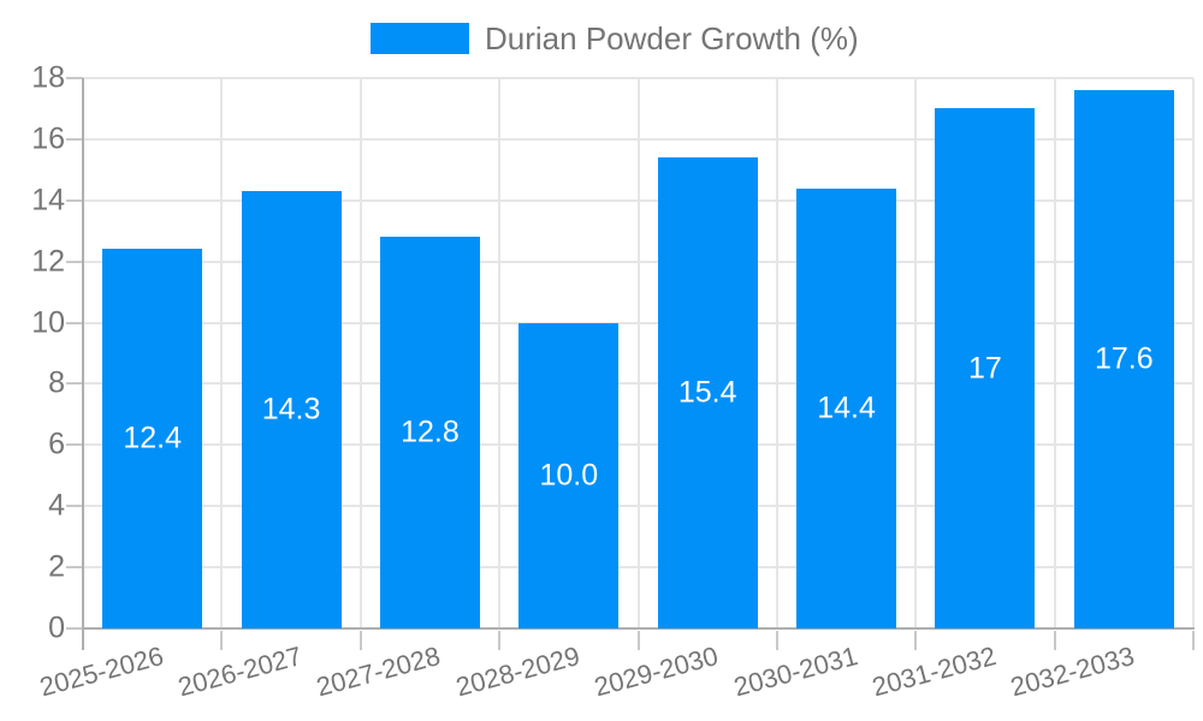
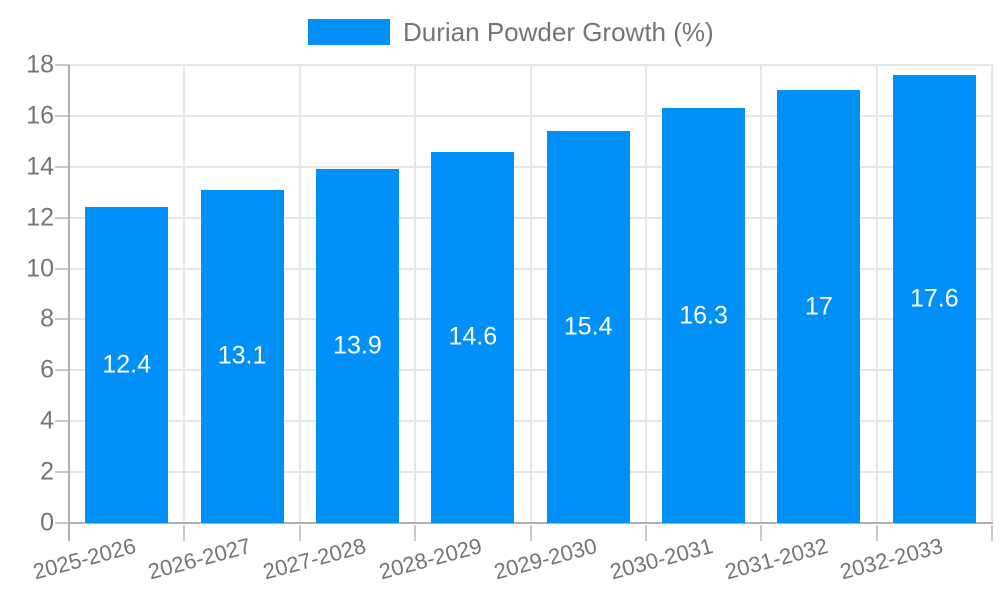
2026-2027: 14.3 -> 13.1
2027-2028: 12.8 -> 13.9
2028-2029: 10.0 -> 14.6
2030-2031: 14.4 -> 16.3
